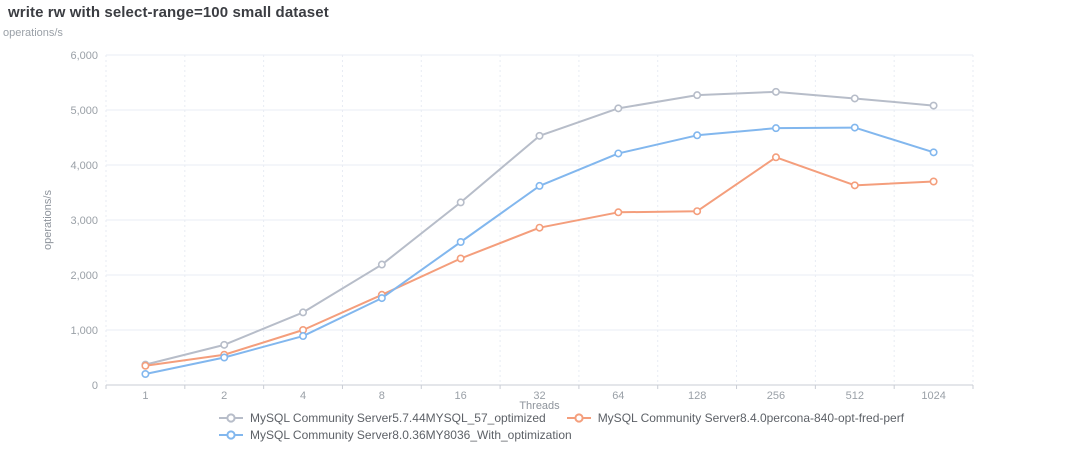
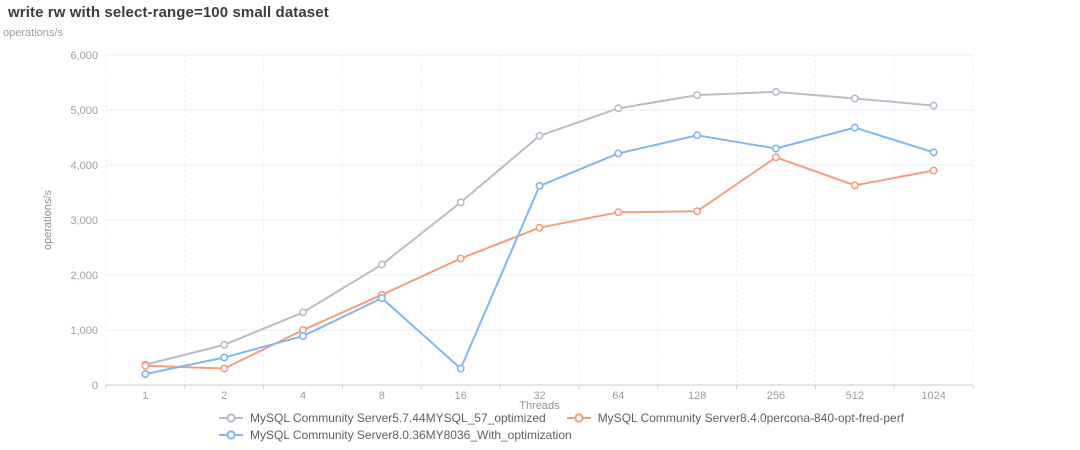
MySQL Community Server8.4.0percona-840-opt-fred-perf/2: 600 -> 300
MySQL Community Server8.0.36MY8036_With_optimization/16: 2600 -> 300
MySQL Community Server8.0.36MY8036_With_optimization/256: 4700 -> 4300
MySQL Community Server8.4.0percona-840-opt-fred-perf/1024: 3700 -> 3900
